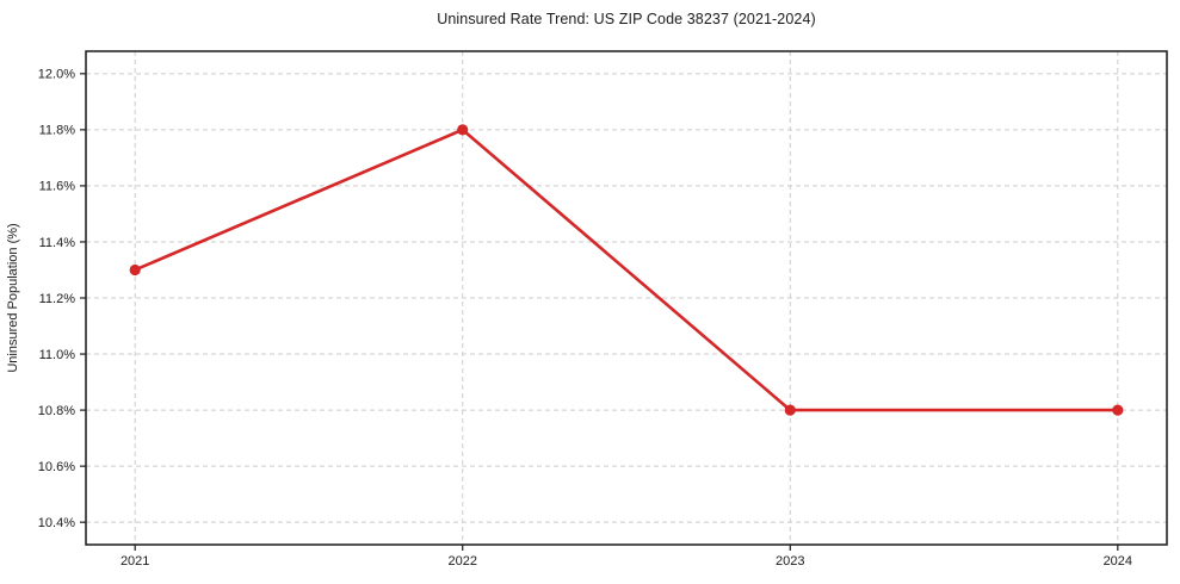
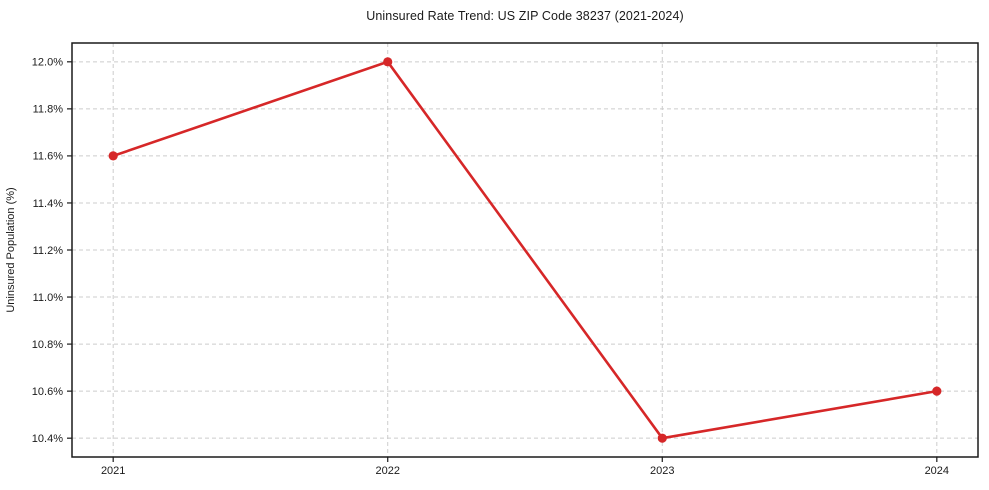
2021: 11.3% -> 11.6%
2022: 11.8% -> 12.0%
2023: 10.8% -> 10.4%
2024: 10.8% -> 10.6%
